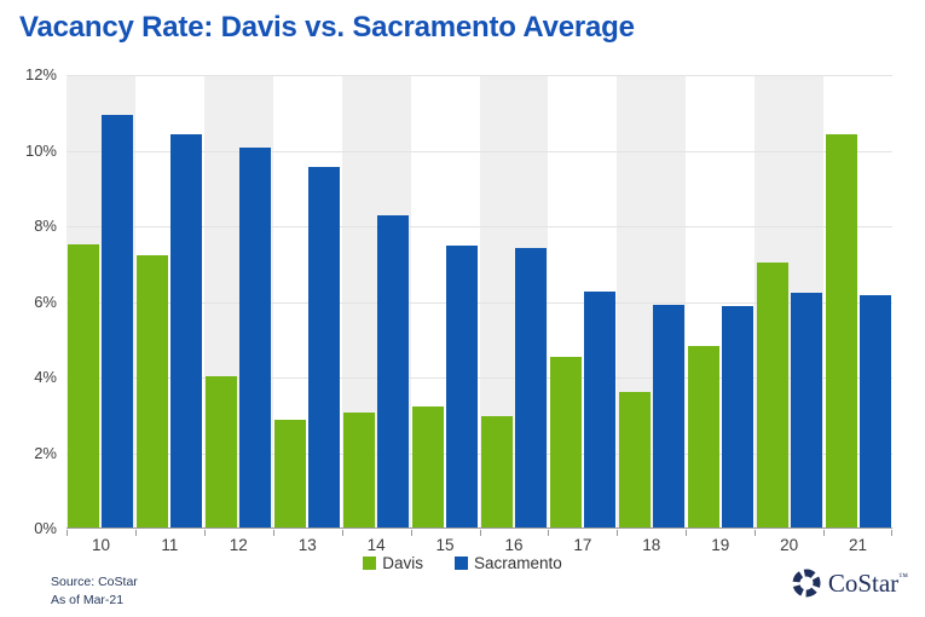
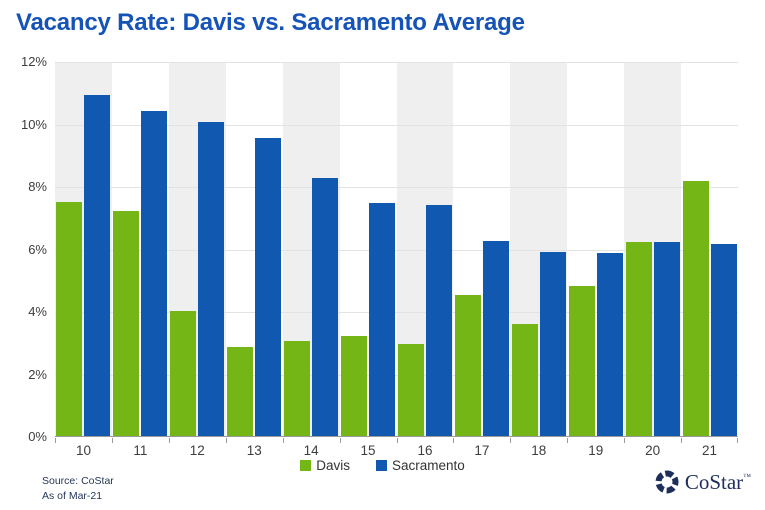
Davis/20: 7.0% -> 6.2%
Davis/21: 10.4% -> 8.2%
